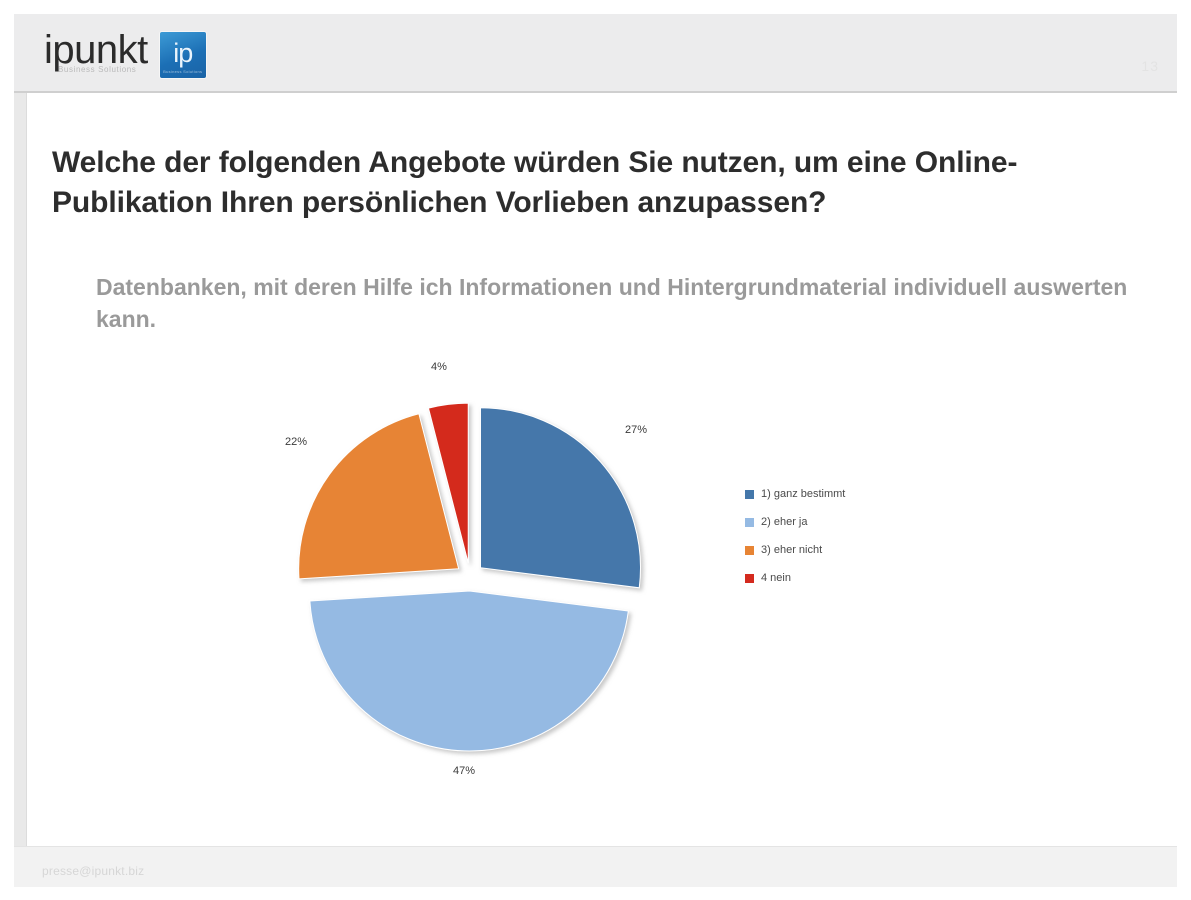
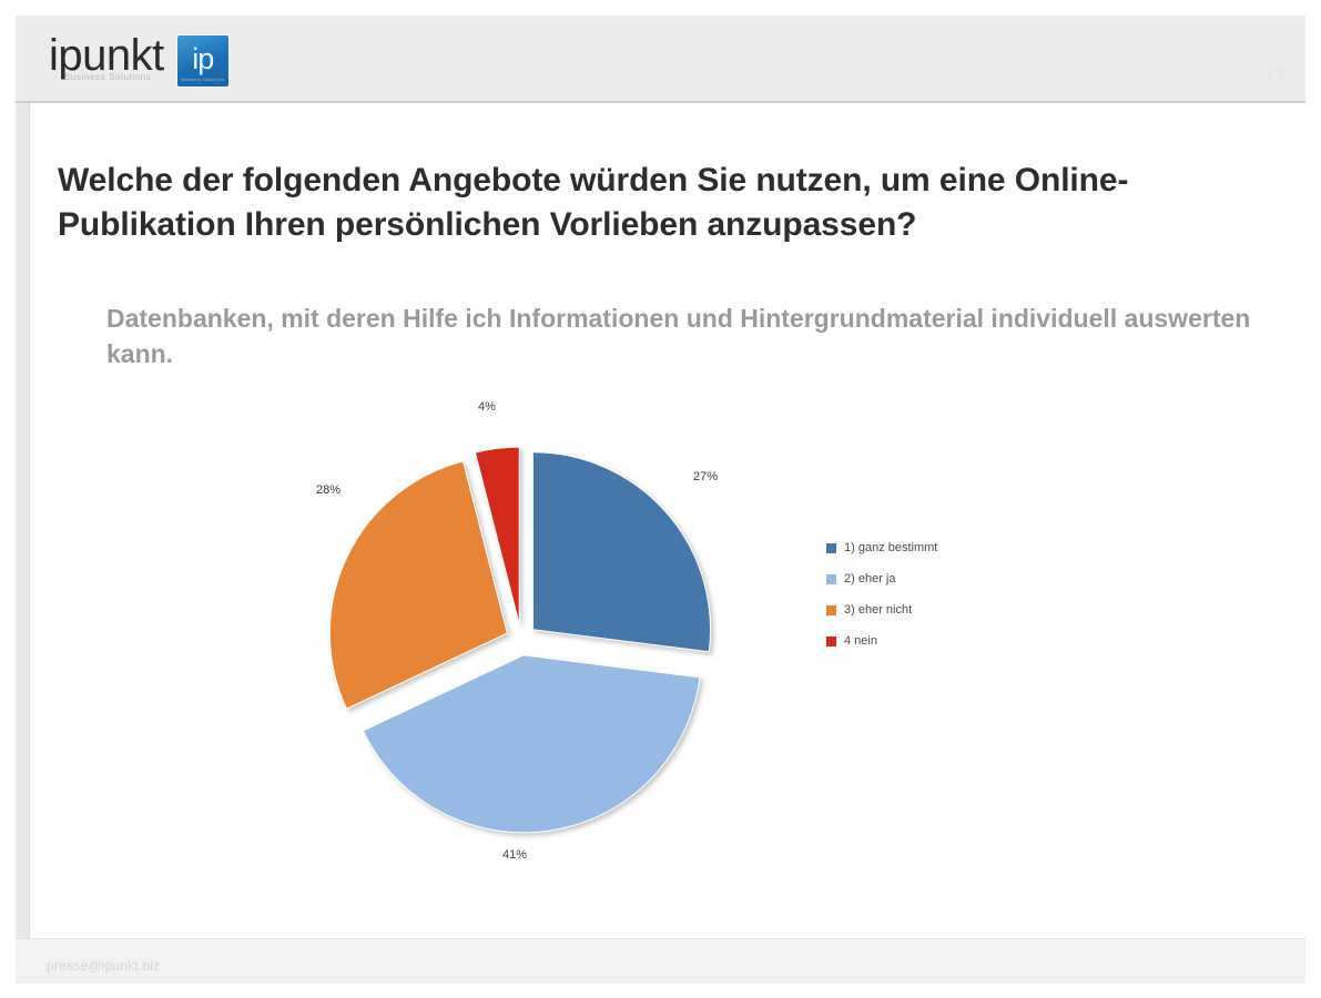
2) eher ja: 47% -> 41%
3) eher nicht: 22% -> 28%
